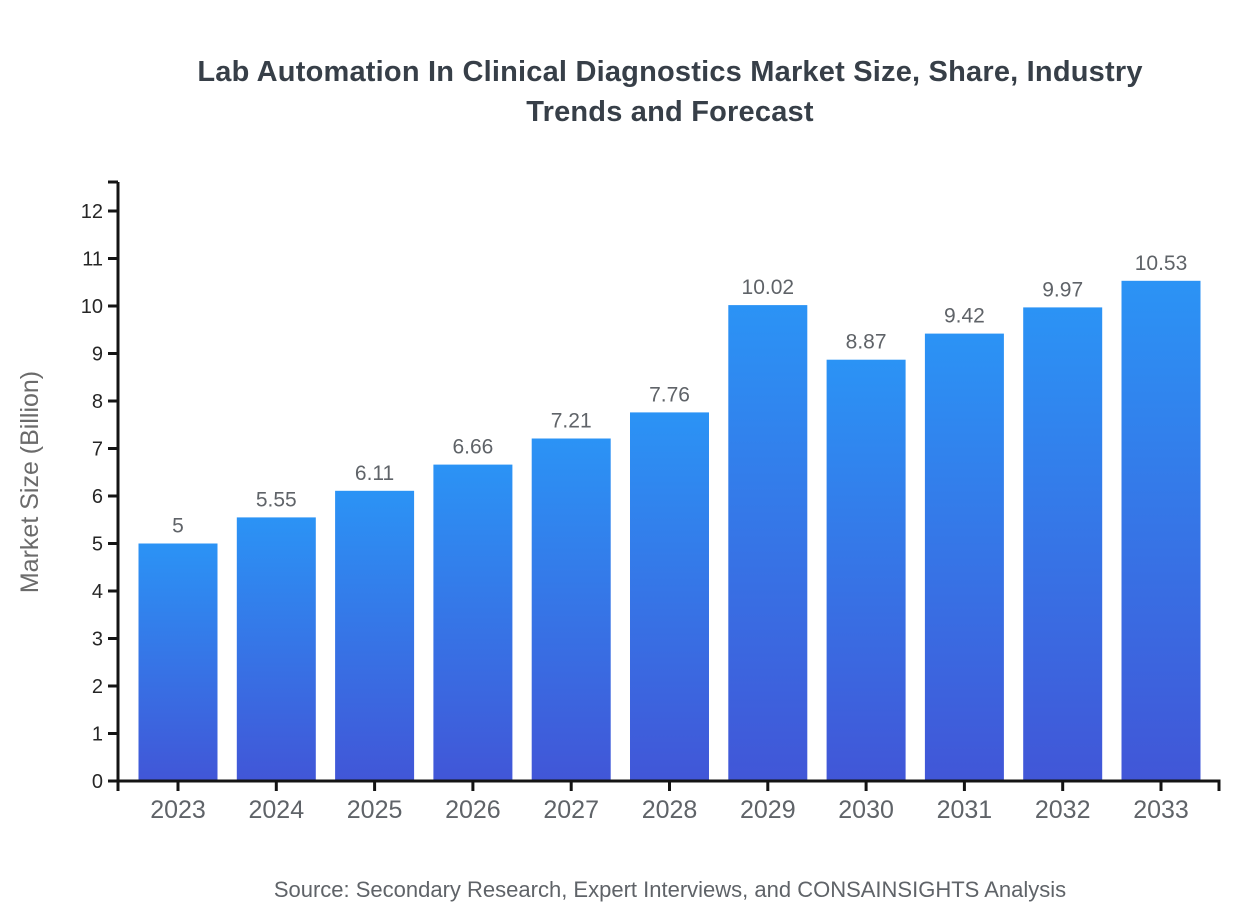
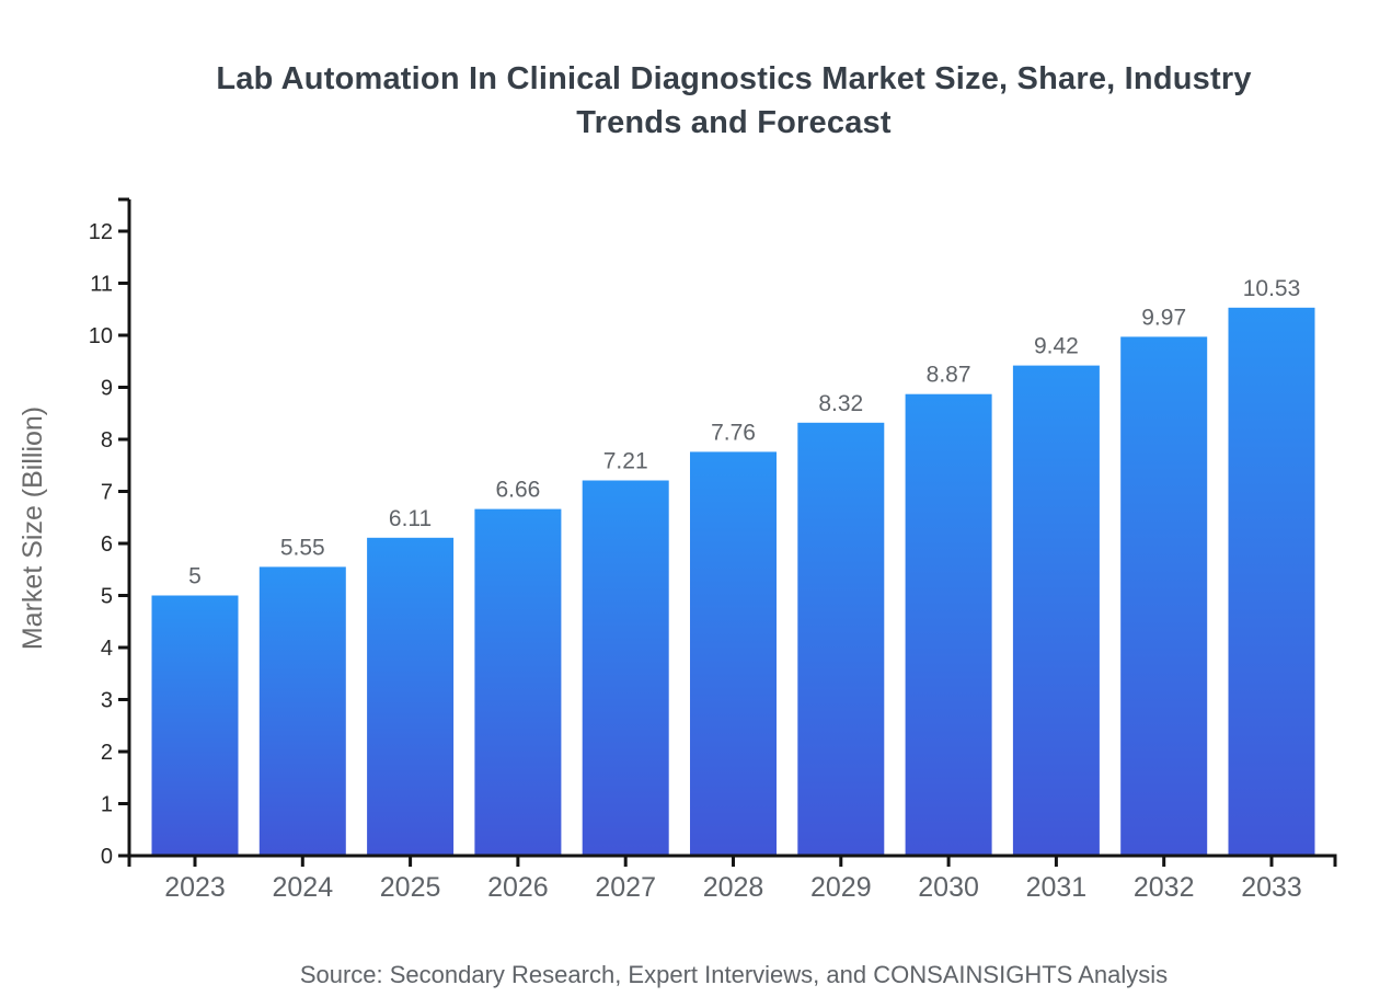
2029: 10.02 -> 8.32
